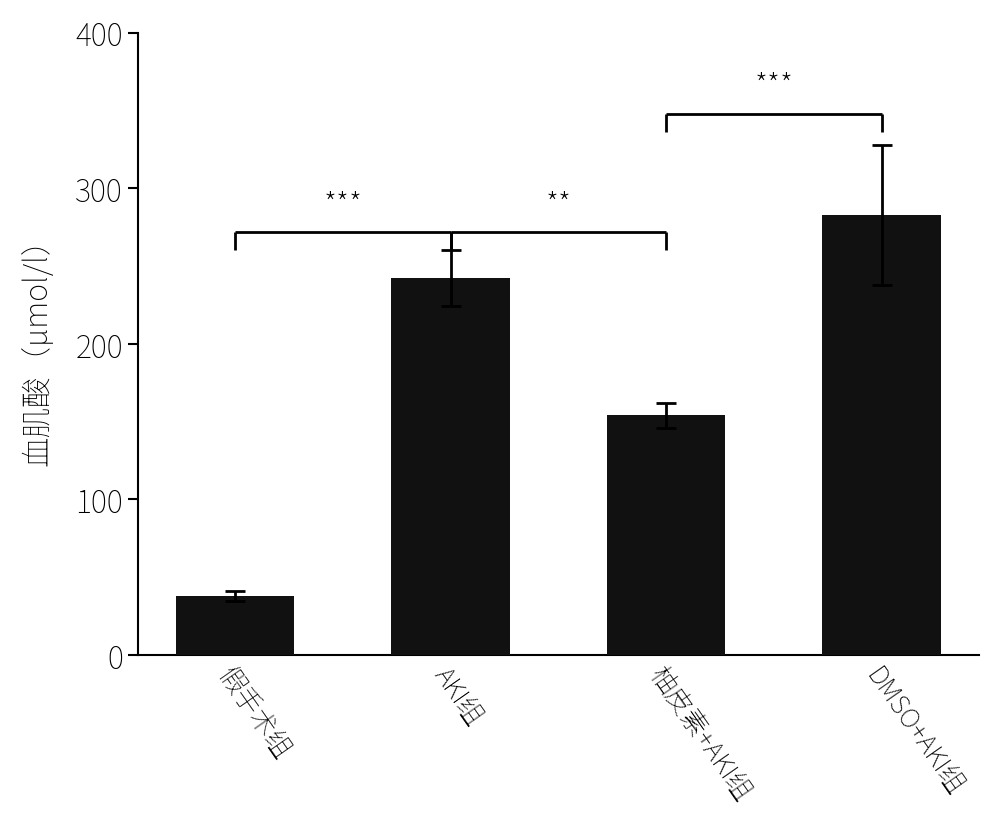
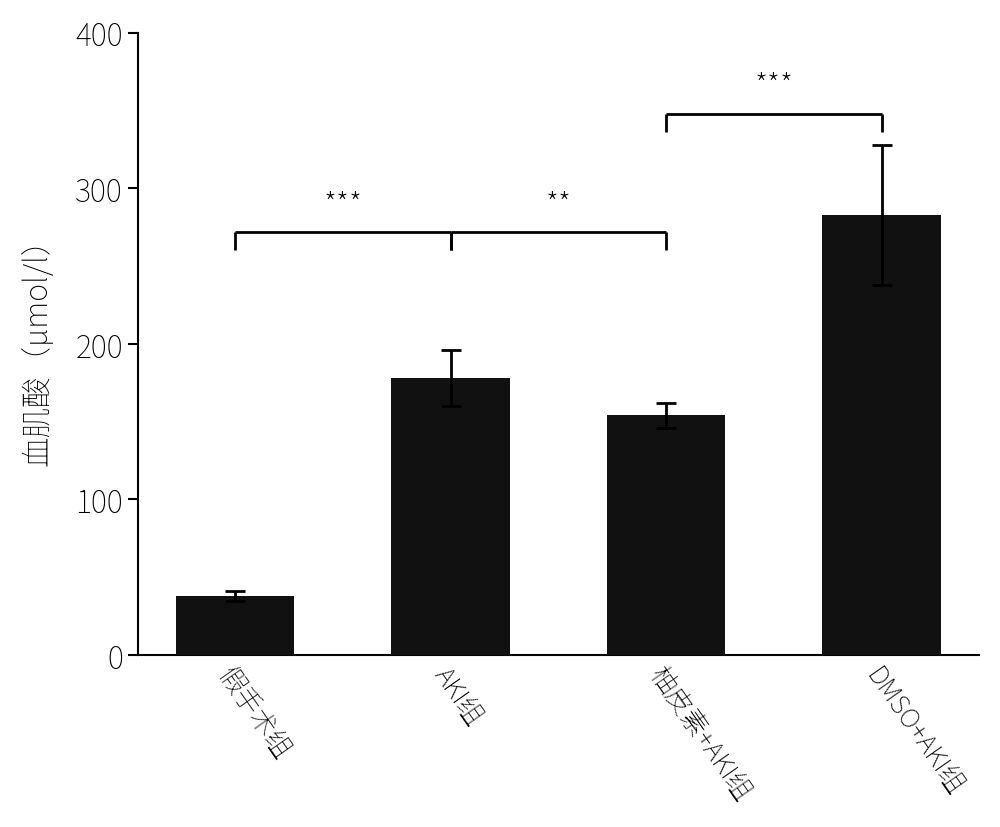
AKI组: 242 -> 178
